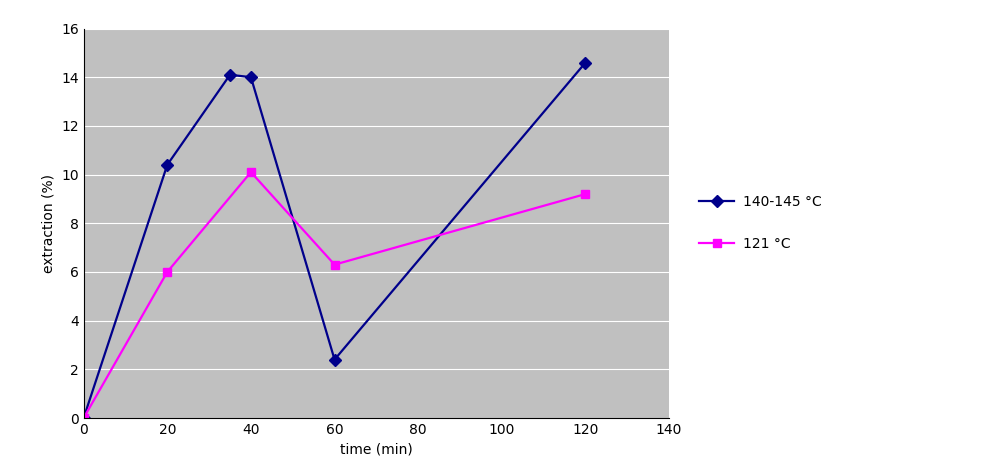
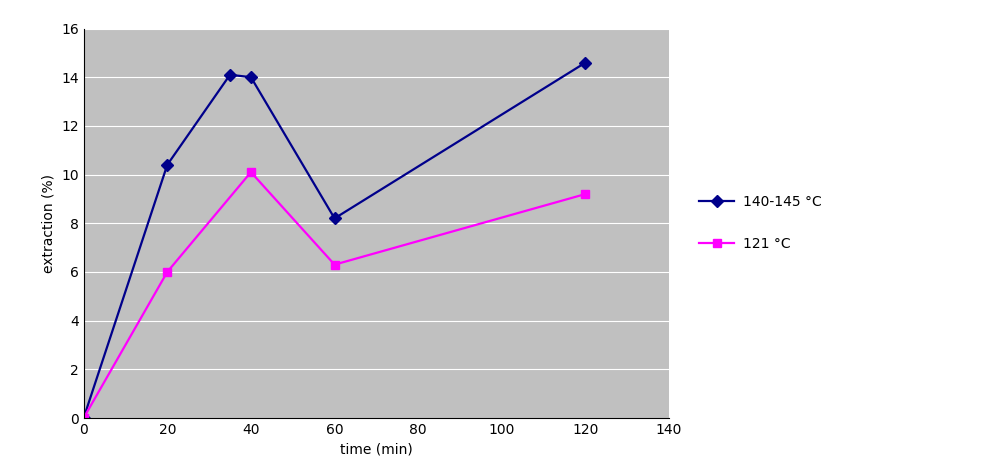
140-145 °C/60: 2.4 -> 8.2
